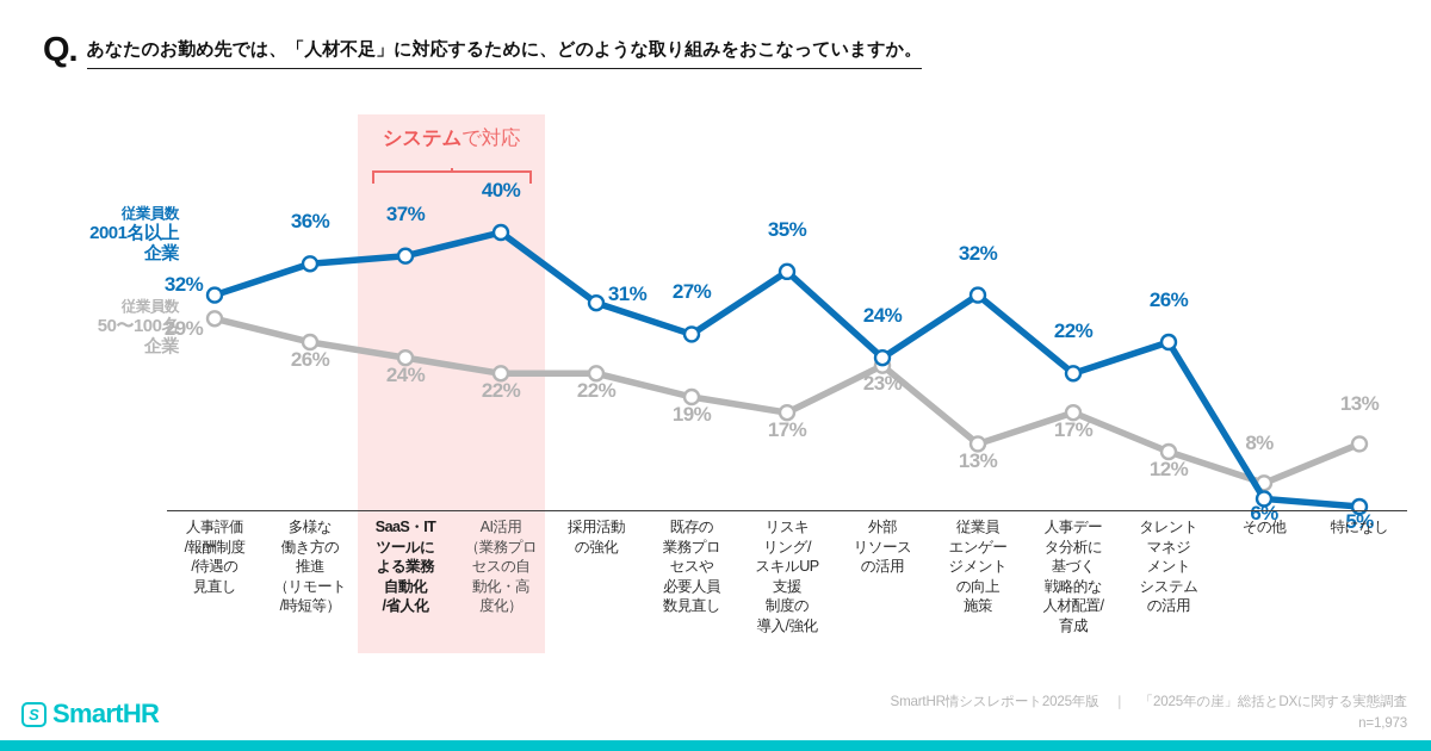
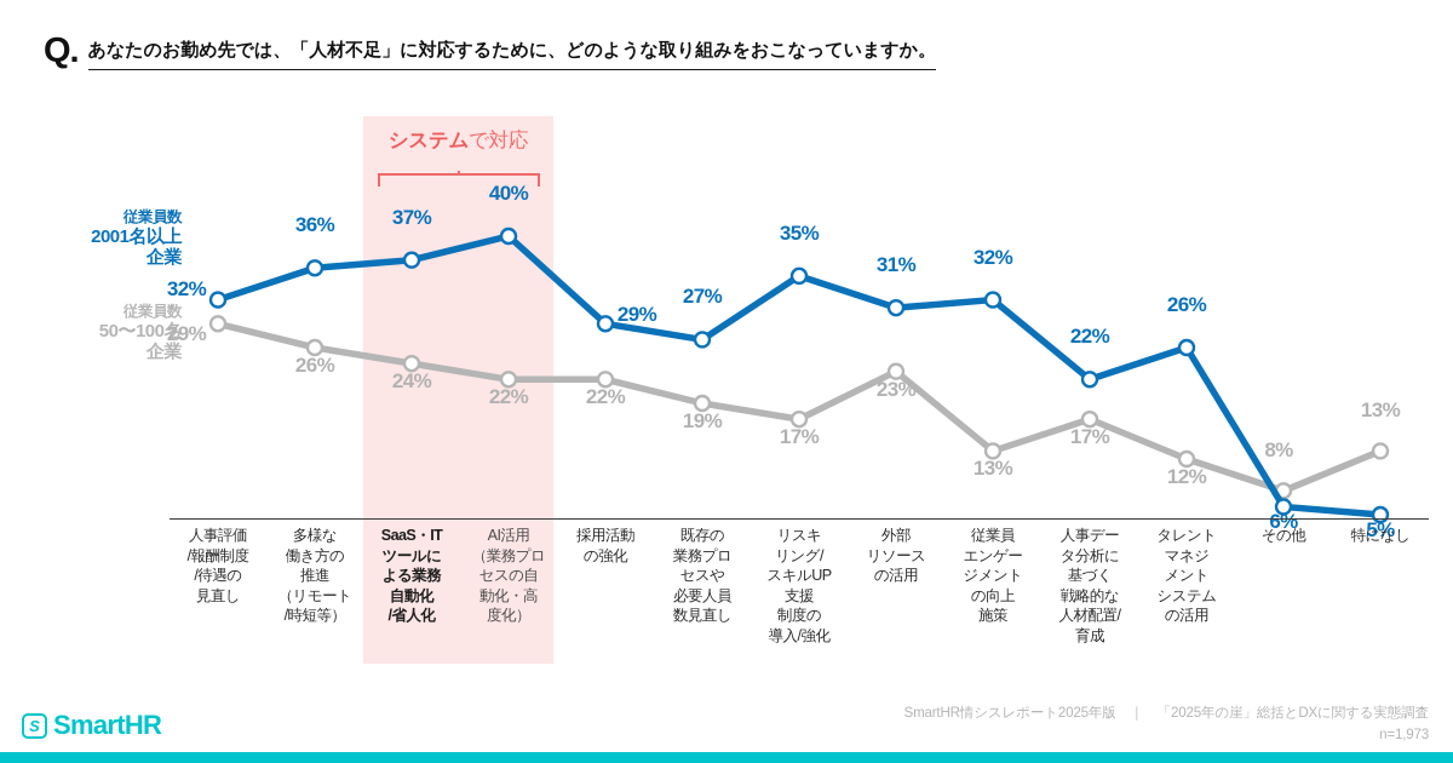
従業員数2001名以上企業/採用活動の強化: 31% -> 29%
従業員数2001名以上企業/外部リソースの活用: 24% -> 31%
